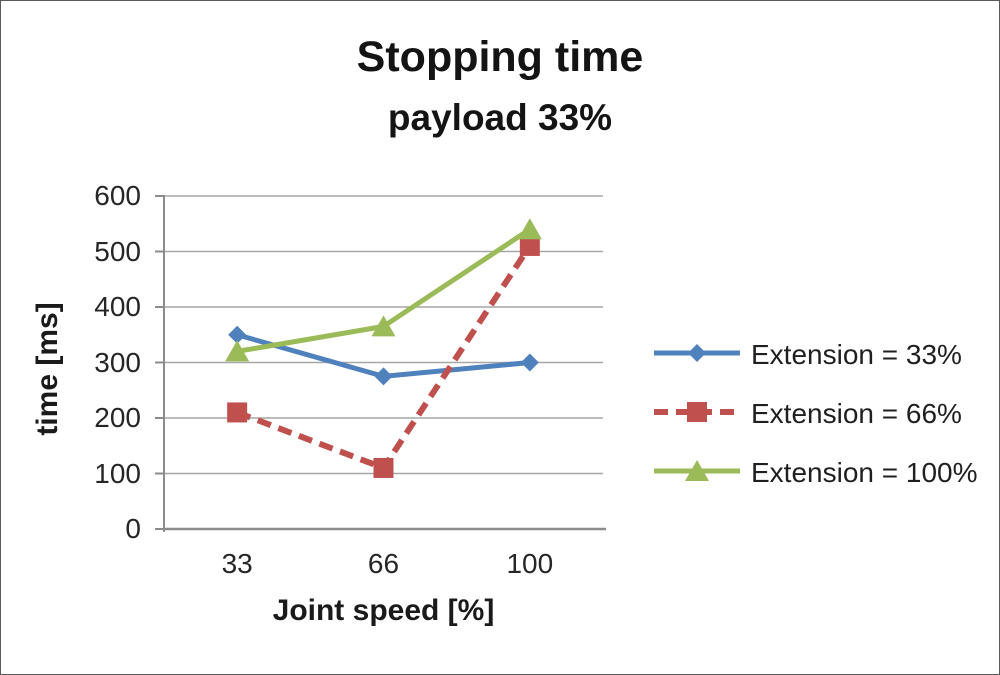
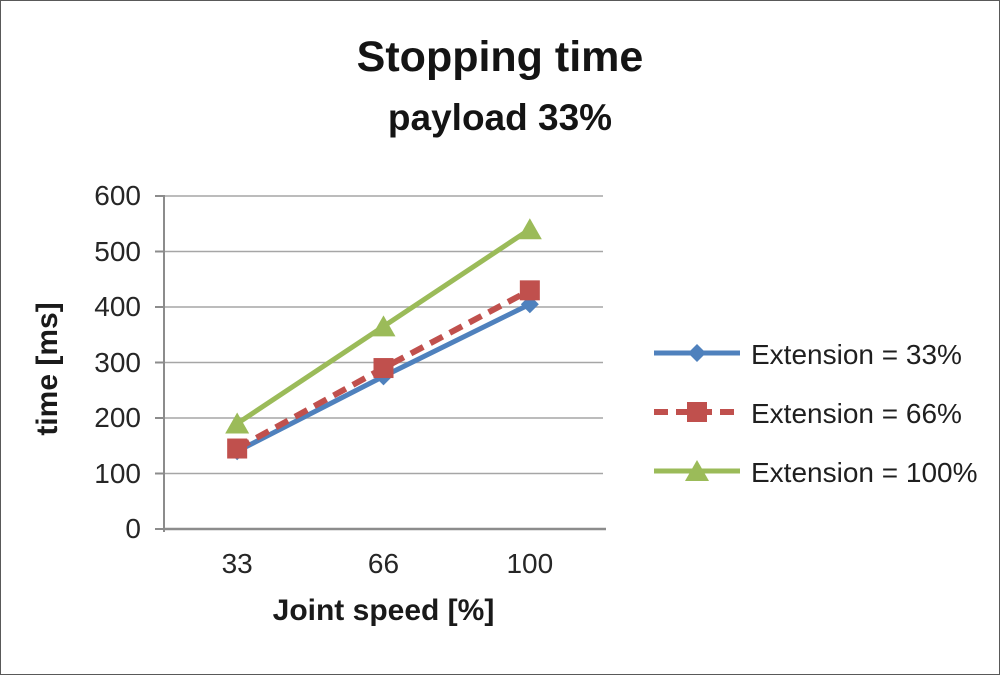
Extension = 33%/33: 350 -> 140
Extension = 66%/33: 210 -> 140
Extension = 100%/33: 320 -> 190
Extension = 66%/66: 110 -> 290
Extension = 33%/100: 300 -> 400
Extension = 66%/100: 510 -> 430
